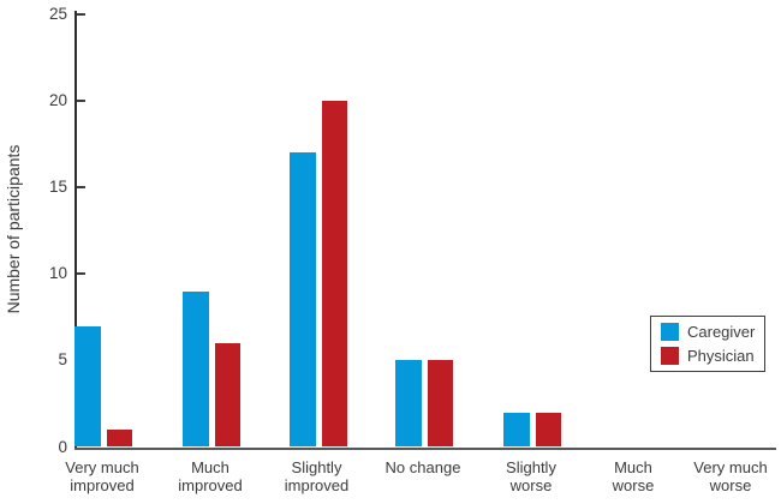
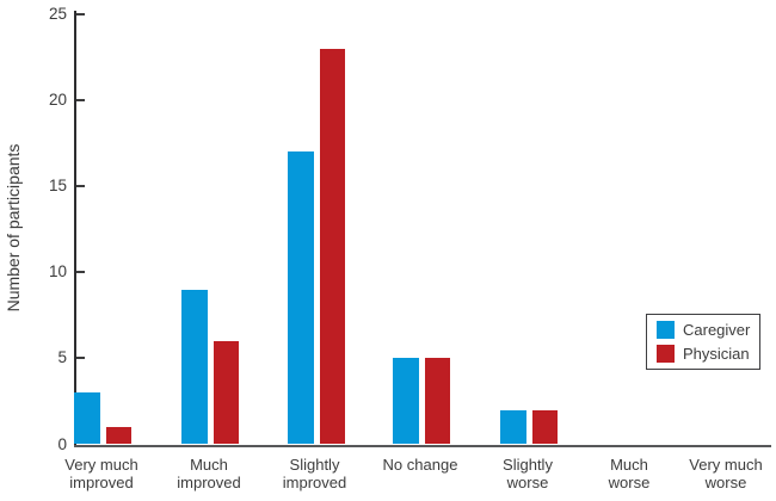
Caregiver/Very much improved: 7 -> 3
Physician/Slightly improved: 20 -> 23
